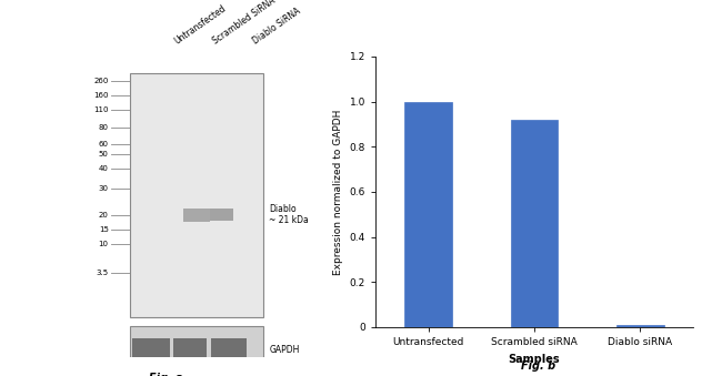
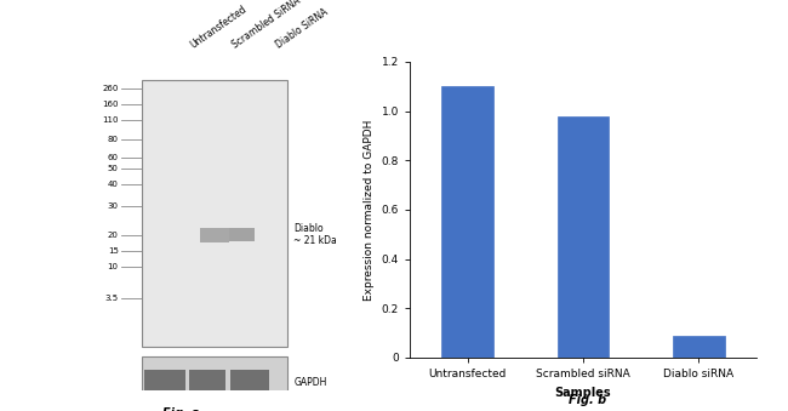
Untransfected: 1.00 -> 1.10
Scrambled siRNA: 0.92 -> 0.98
Diablo siRNA: 0.01 -> 0.09
